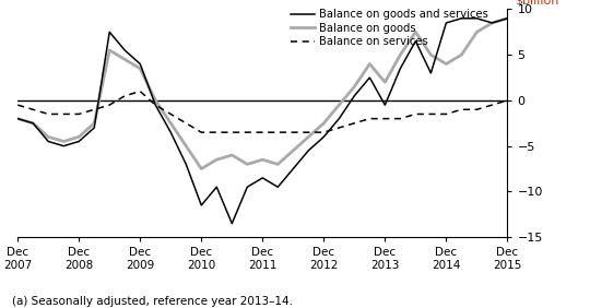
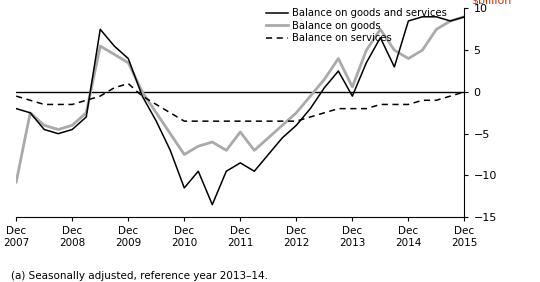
Balance on goods/Dec 2007: -2.0 -> -10.8
Balance on goods/Dec 2011: -6.5 -> -4.8
Balance on goods/Dec 2013: 2.0 -> 0.6
